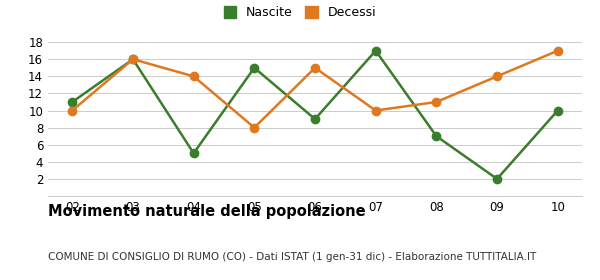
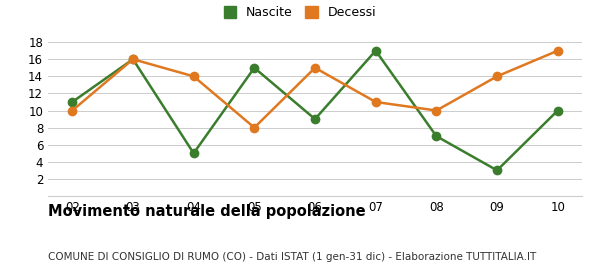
Decessi/07: 10 -> 11
Decessi/08: 11 -> 10
Nascite/09: 2 -> 3
